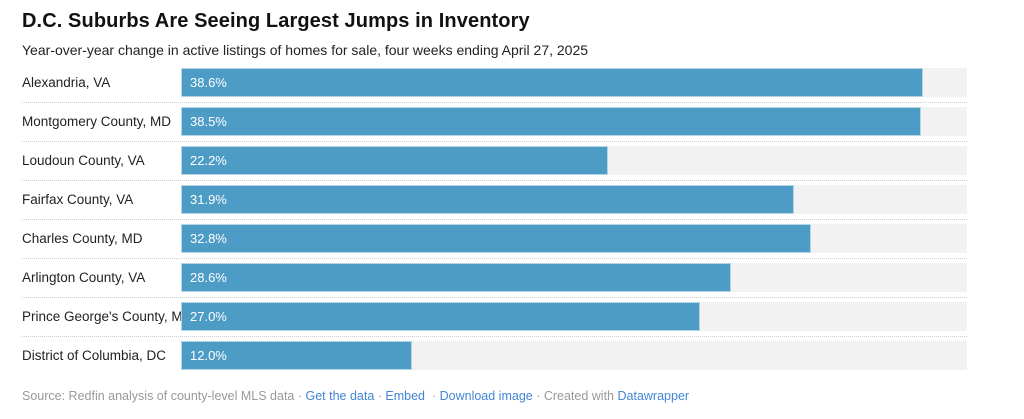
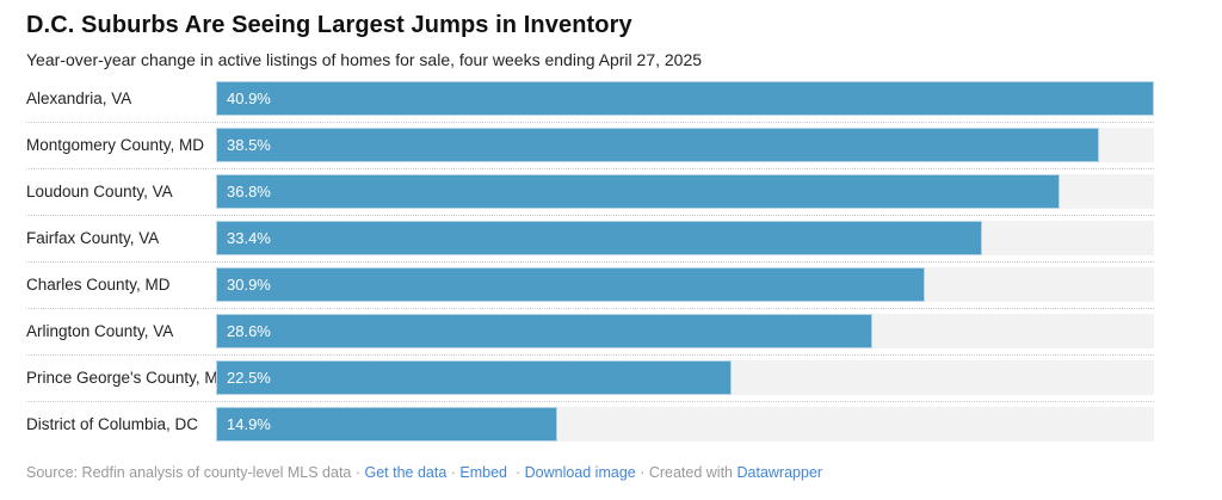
Alexandria, VA: 38.6% -> 40.9%
Loudoun County, VA: 22.2% -> 36.8%
Fairfax County, VA: 31.9% -> 33.4%
Charles County, MD: 32.8% -> 30.9%
Prince George's County, MD: 27.0% -> 22.5%
District of Columbia, DC: 12.0% -> 14.9%
